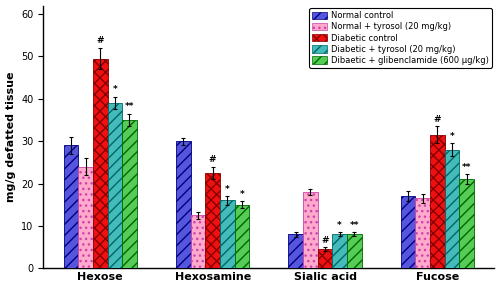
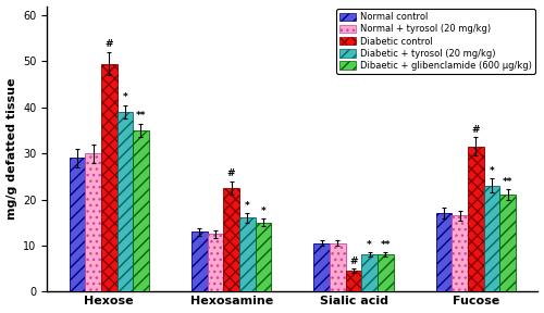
Normal + tyrosol (20 mg/kg)/Hexose: 24.0 -> 30.0
Normal control/Hexosamine: 30.0 -> 13.0
Normal control/Sialic acid: 8.0 -> 10.5
Normal + tyrosol (20 mg/kg)/Sialic acid: 18.0 -> 10.5
Diabetic + tyrosol (20 mg/kg)/Fucose: 28 -> 23
